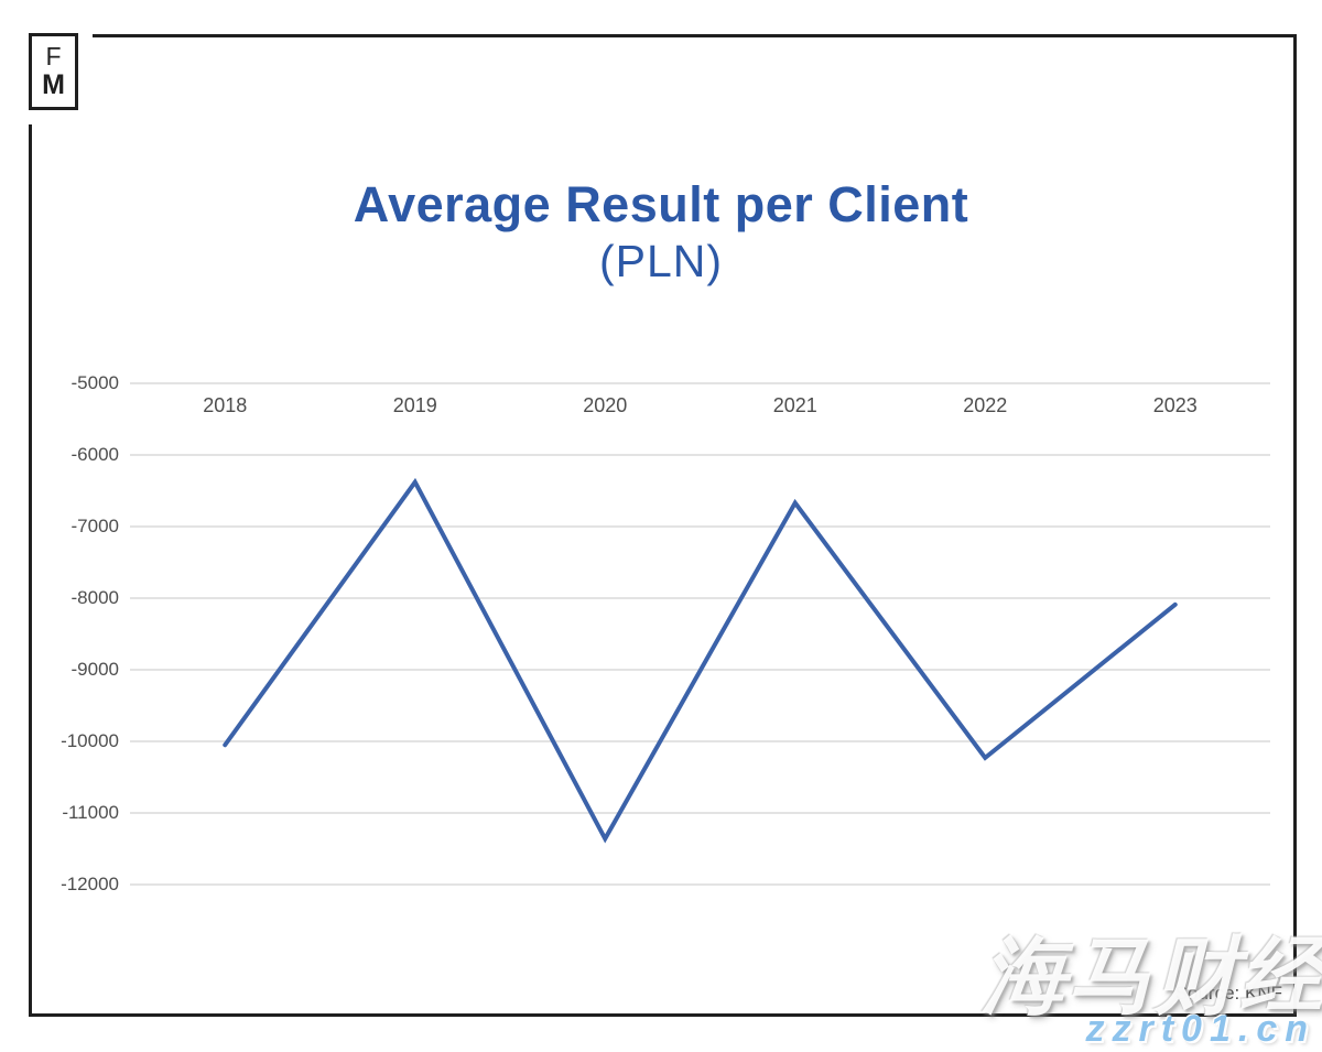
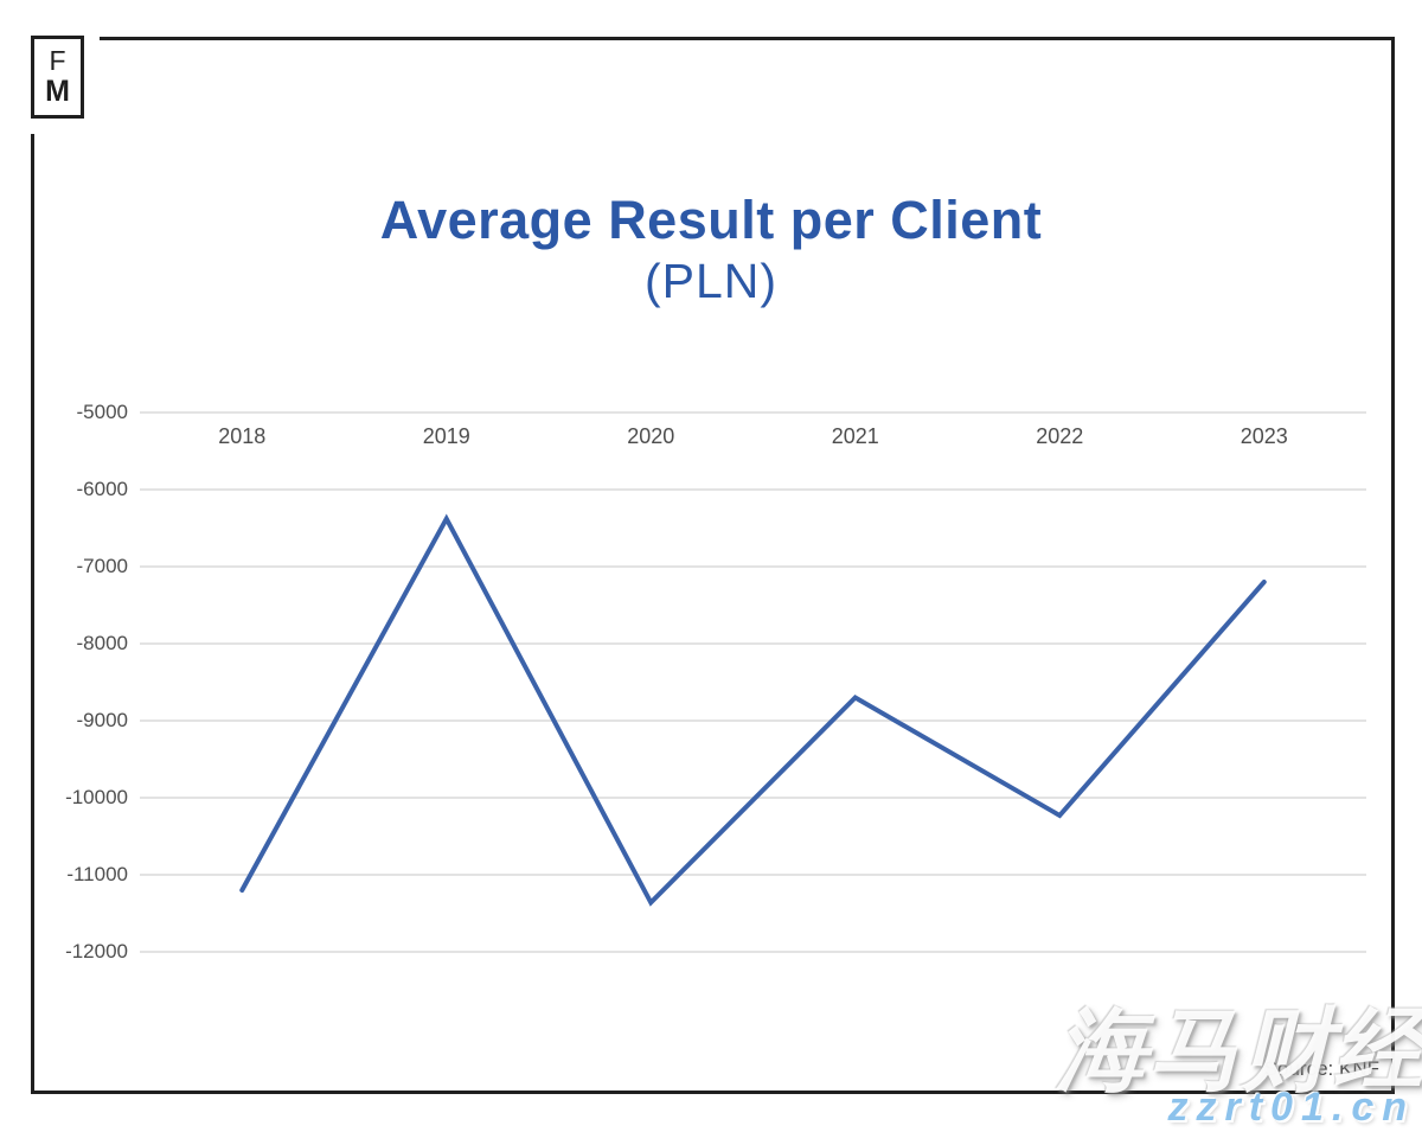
2018: -10000 -> -11200
2021: -6700 -> -8700
2023: -8100 -> -7200
